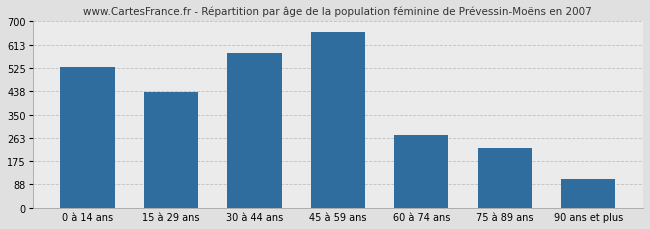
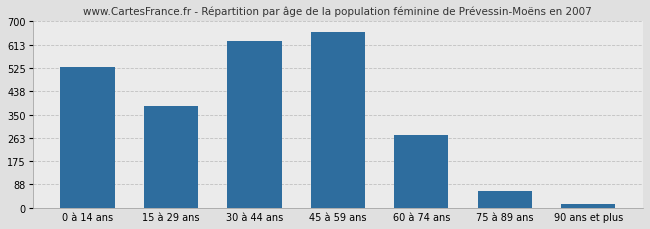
15 à 29 ans: 435 -> 383
30 à 44 ans: 580 -> 628
75 à 89 ans: 225 -> 65
90 ans et plus: 110 -> 14
